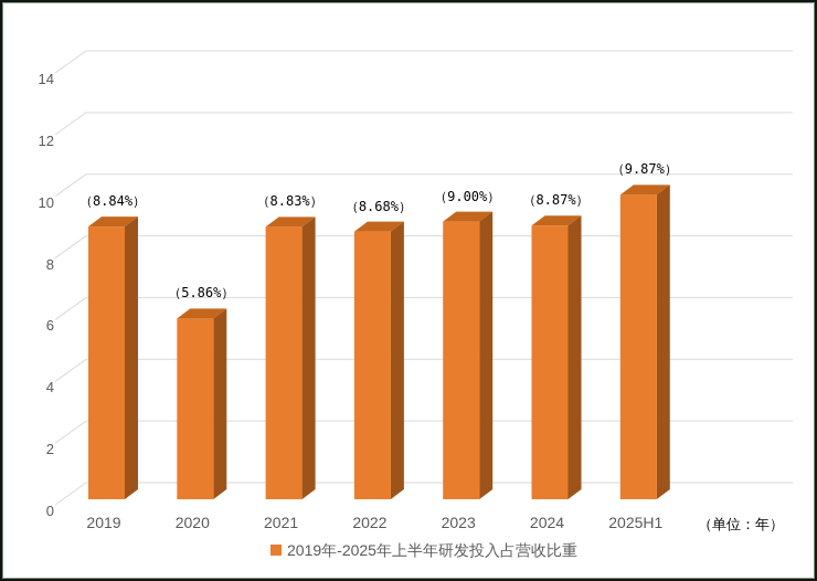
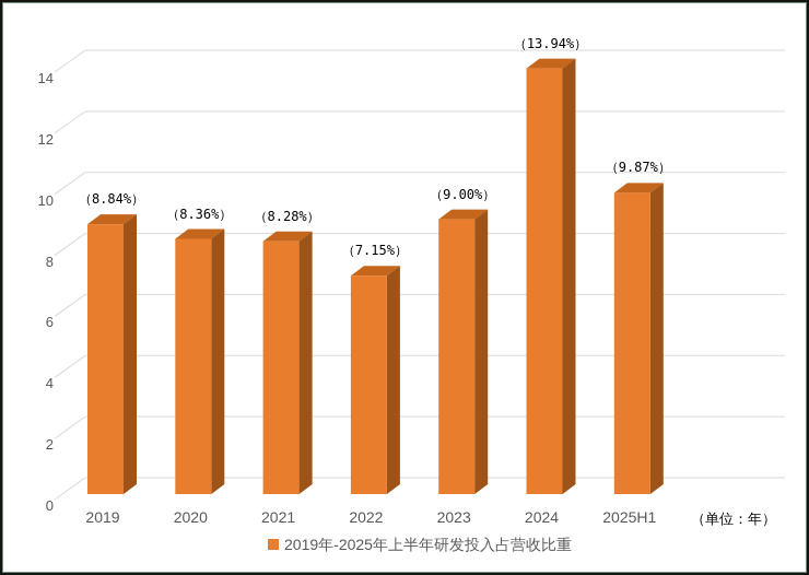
2020: 5.86 -> 8.36
2021: 8.83 -> 8.28
2022: 8.68 -> 7.15
2024: 8.87 -> 13.94
